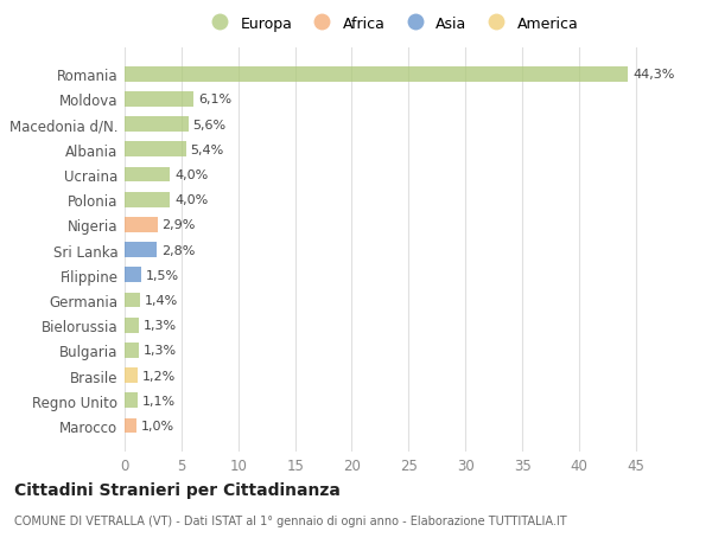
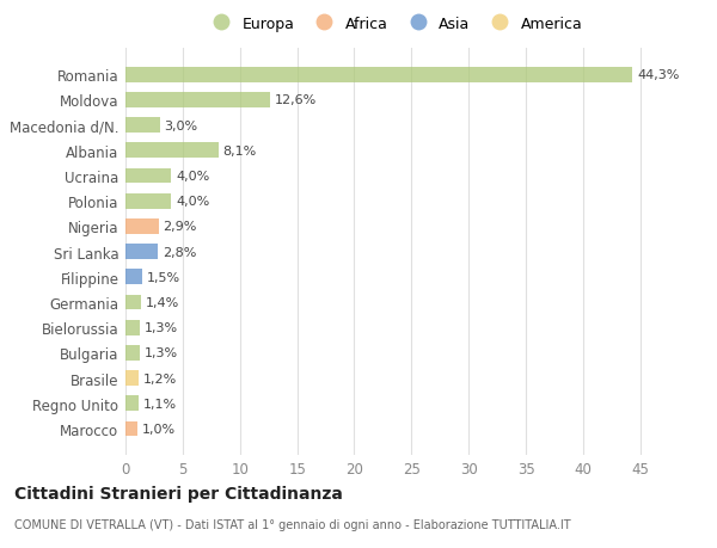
Moldova: 6,1% -> 12,6%
Macedonia d/N.: 5,6% -> 3,0%
Albania: 5,4% -> 8,1%
